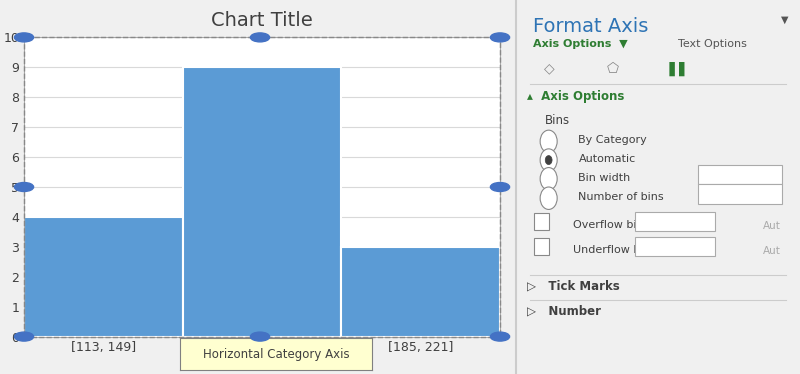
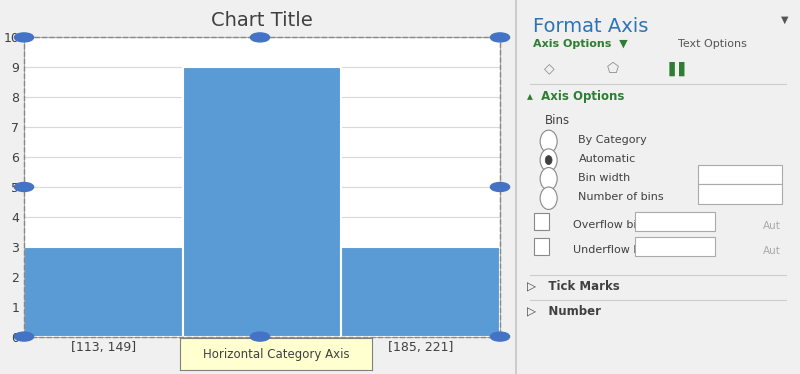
[113, 149]: 4 -> 3
